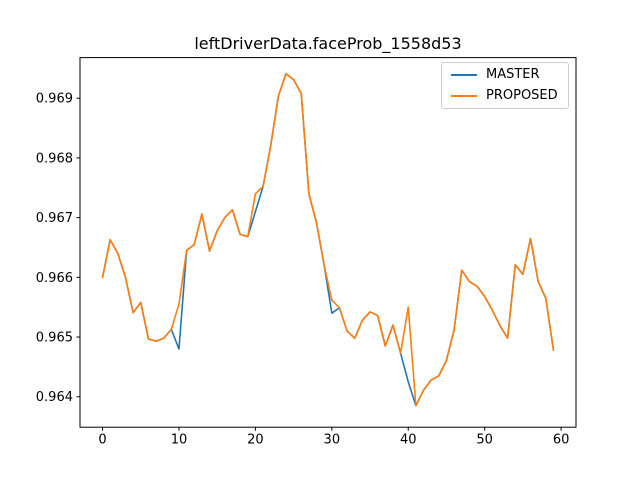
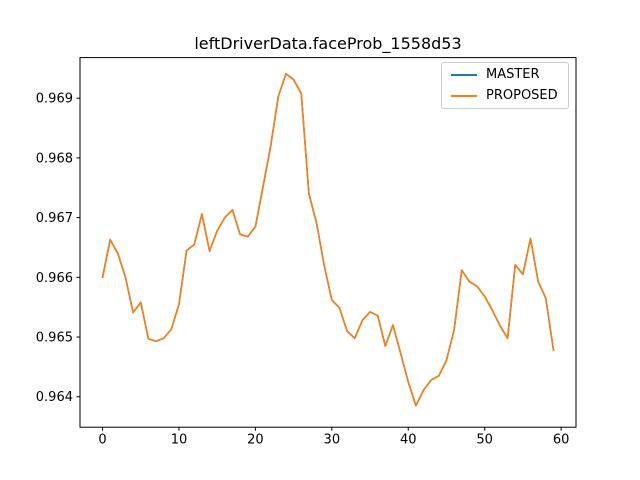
MASTER/10: 0.9648 -> 0.9656
MASTER/20: 0.9671 -> 0.9668
PROPOSED/20: 0.9674 -> 0.9668
MASTER/30: 0.9654 -> 0.9656
PROPOSED/40: 0.9655 -> 0.9643
